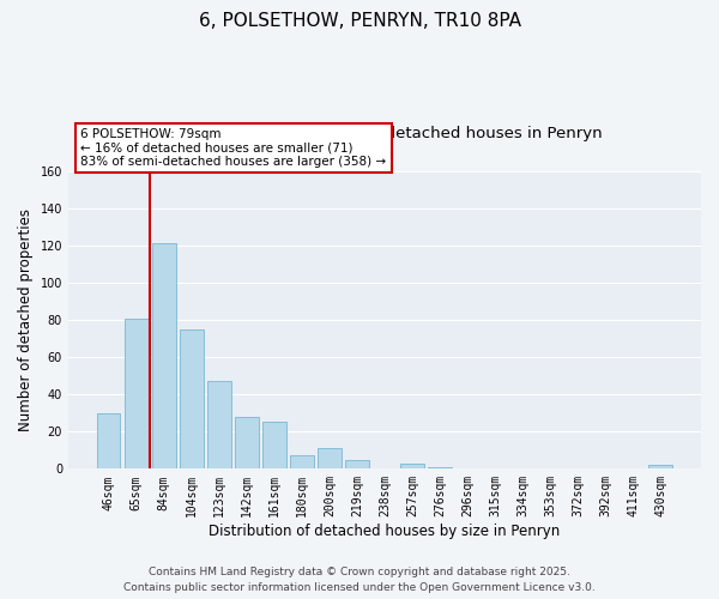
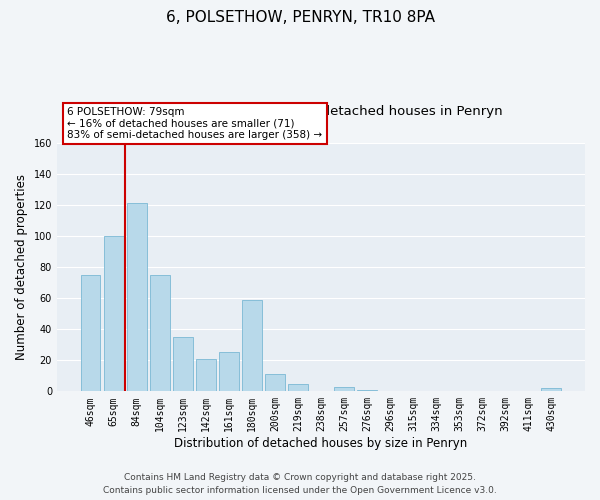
46sqm: 30 -> 75
65sqm: 81 -> 100
123sqm: 47 -> 35
142sqm: 28 -> 21
180sqm: 7 -> 59
